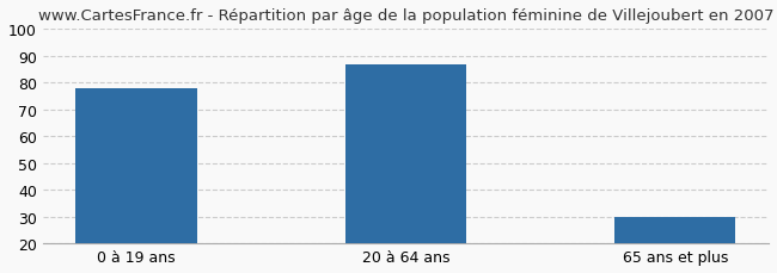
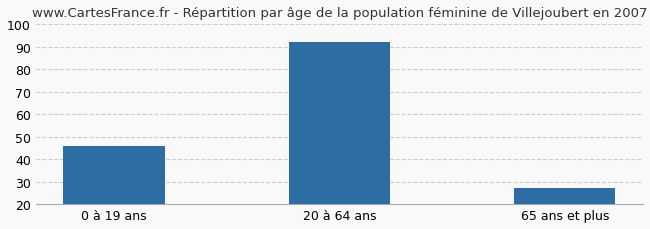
0 à 19 ans: 78 -> 46
20 à 64 ans: 87 -> 92
65 ans et plus: 30 -> 27
